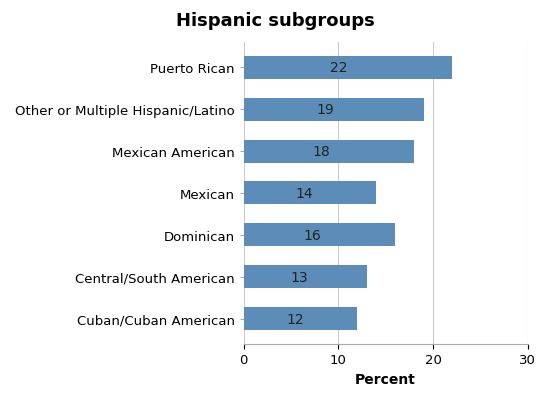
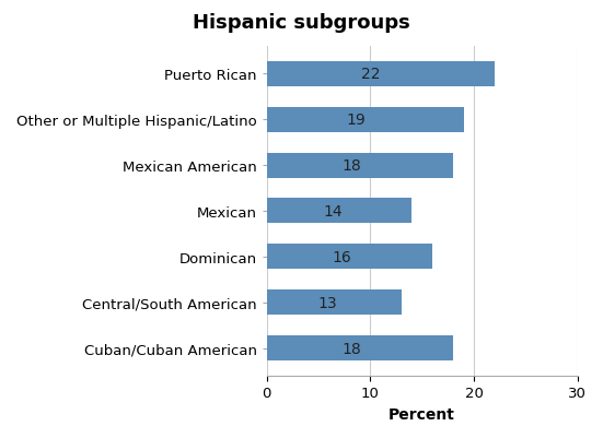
Cuban/Cuban American: 12 -> 18
